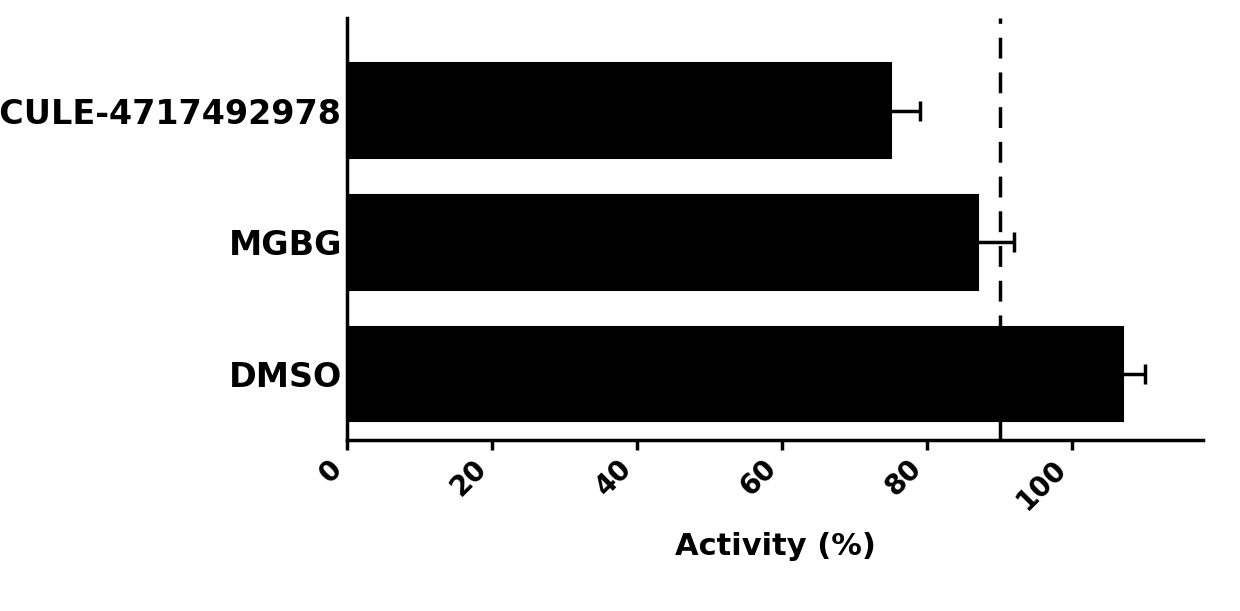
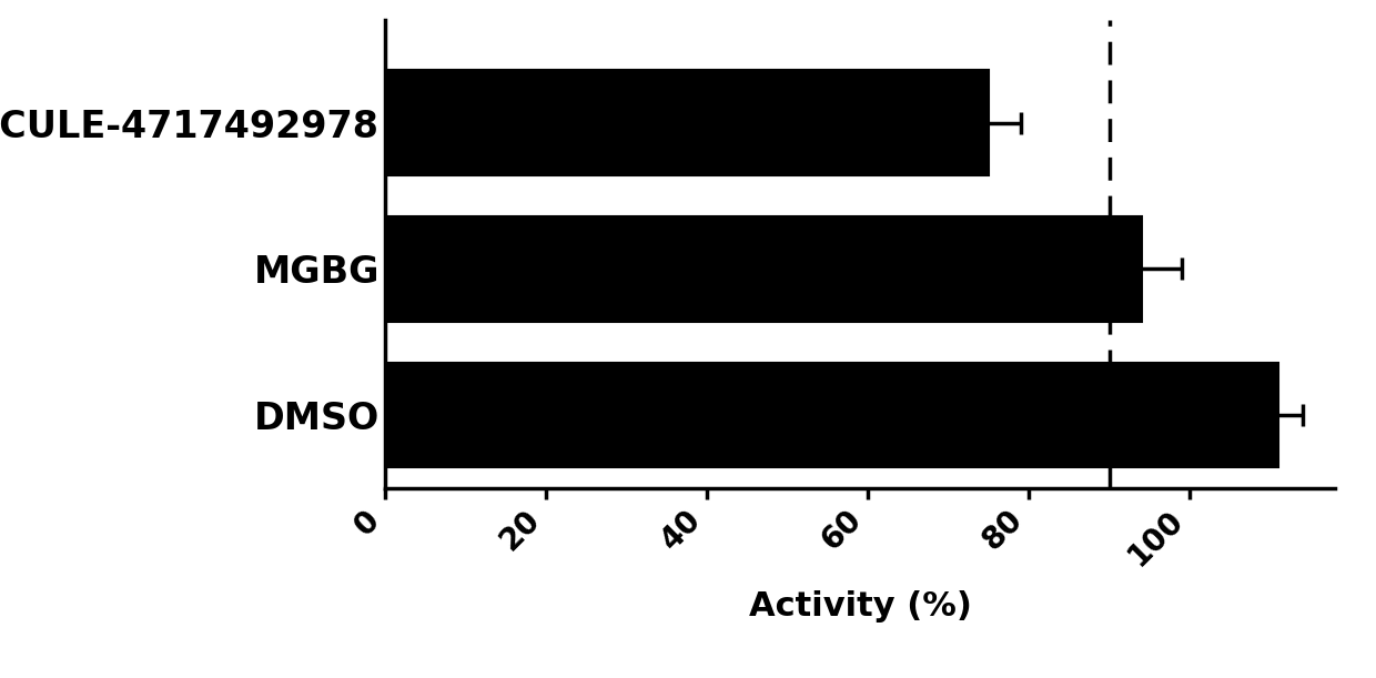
MGBG: 87 -> 94
DMSO: 107 -> 111
